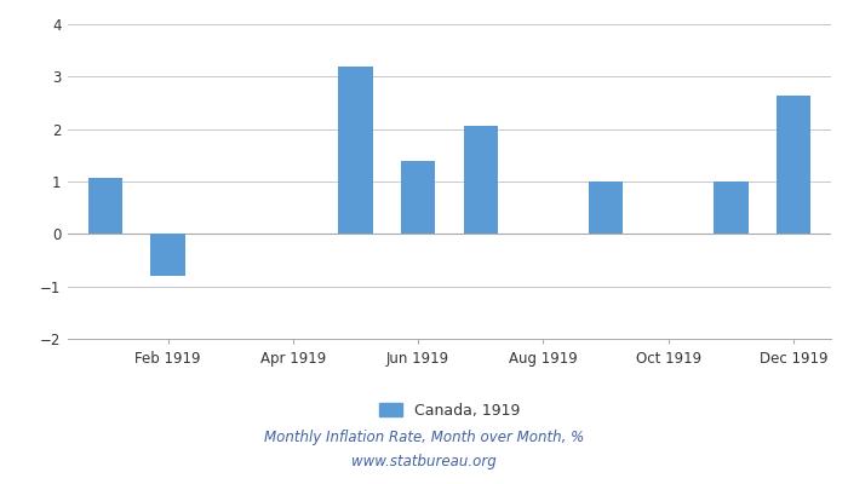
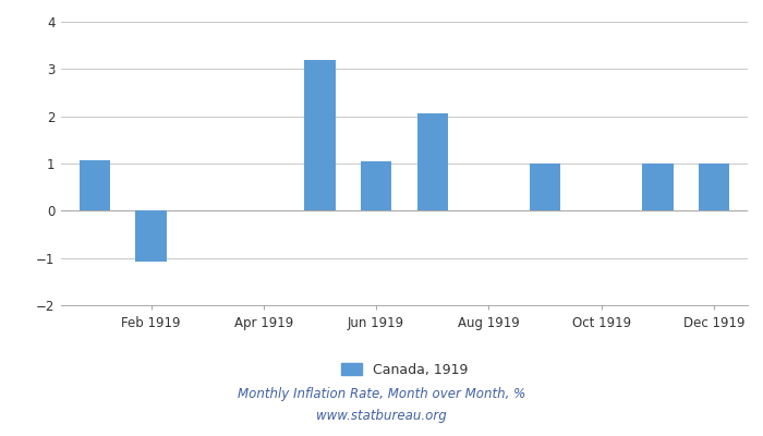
Feb 1919: -0.80 -> -1.07
Jun 1919: 1.40 -> 1.05
Dec 1919: 2.65 -> 1.00
